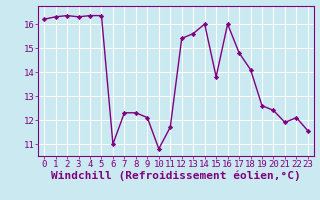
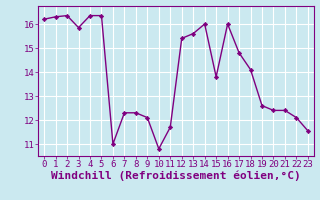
3: 16.30 -> 15.85
21: 11.90 -> 12.40
